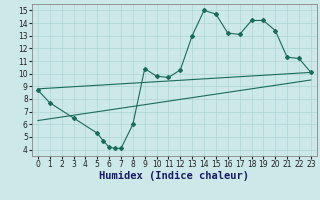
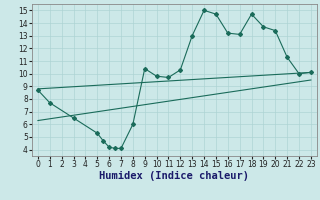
18: 14.2 -> 14.7
19: 14.2 -> 13.7
22: 11.2 -> 10.0
